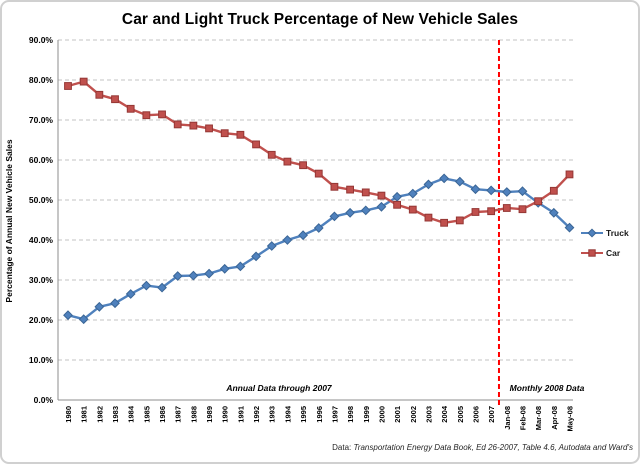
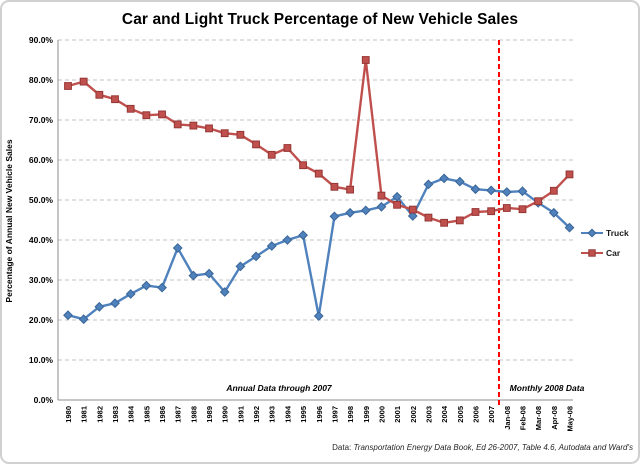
Truck/1987: 31% -> 38%
Truck/1990: 33% -> 27%
Car/1994: 60% -> 63%
Truck/1996: 43% -> 21%
Car/1999: 52% -> 85%
Truck/2002: 52% -> 46%
